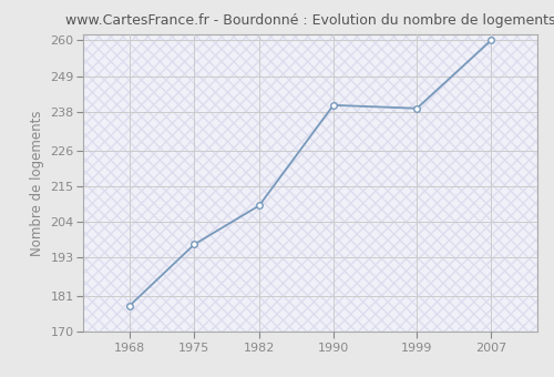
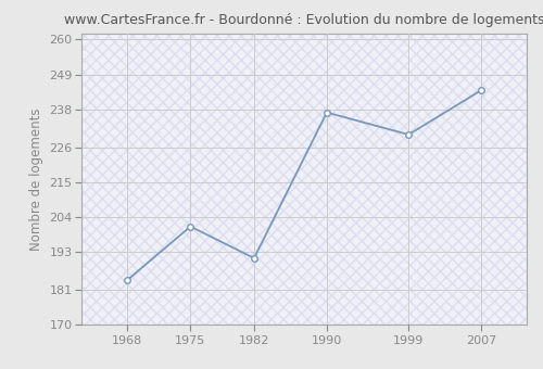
1968: 178 -> 184
1975: 197 -> 201
1982: 209 -> 191
1990: 240 -> 237
1999: 239 -> 230
2007: 260 -> 244
